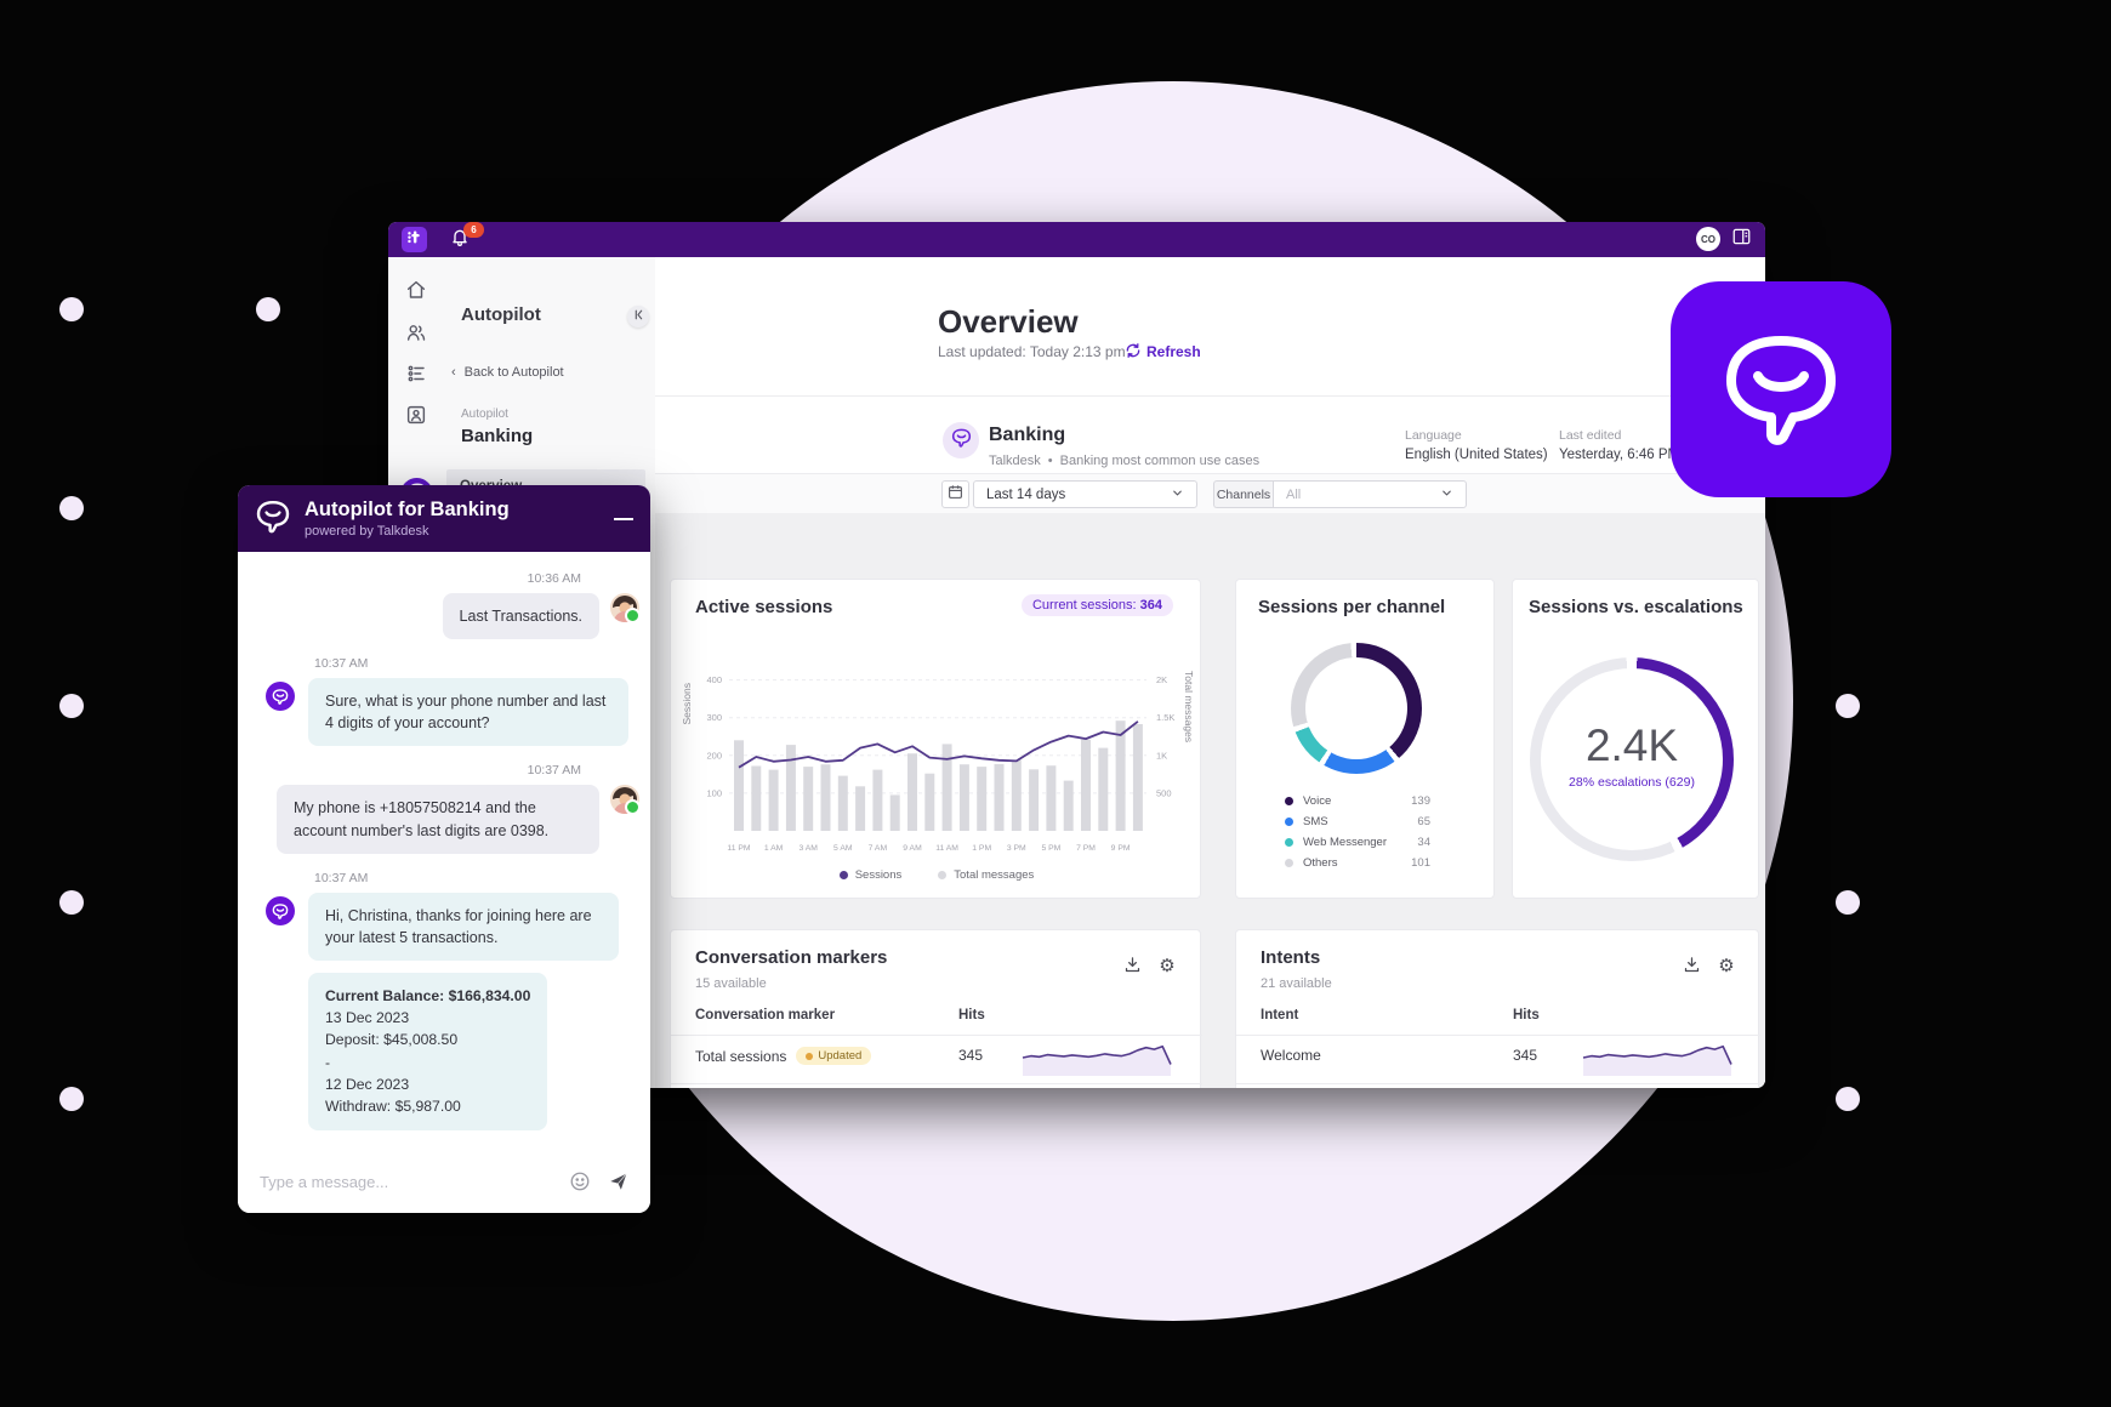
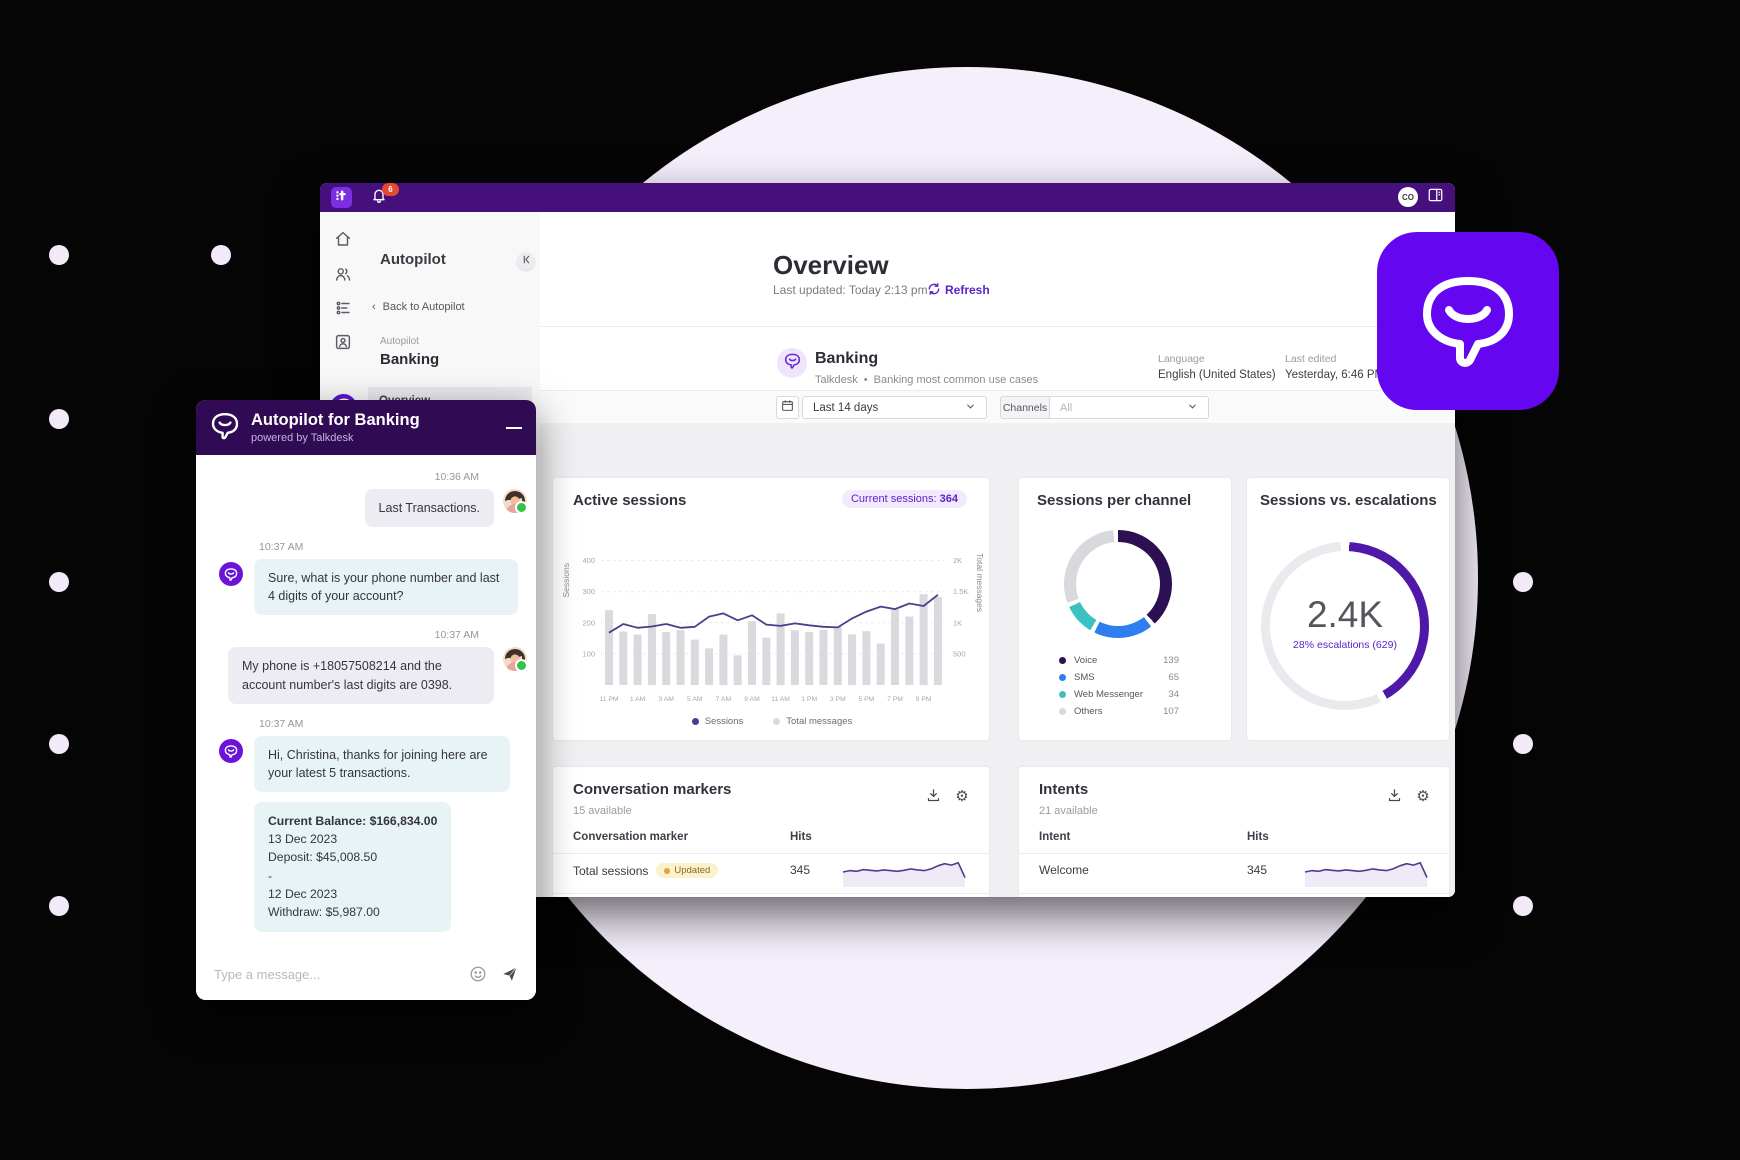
Sessions per channel/Others: 101 -> 107
